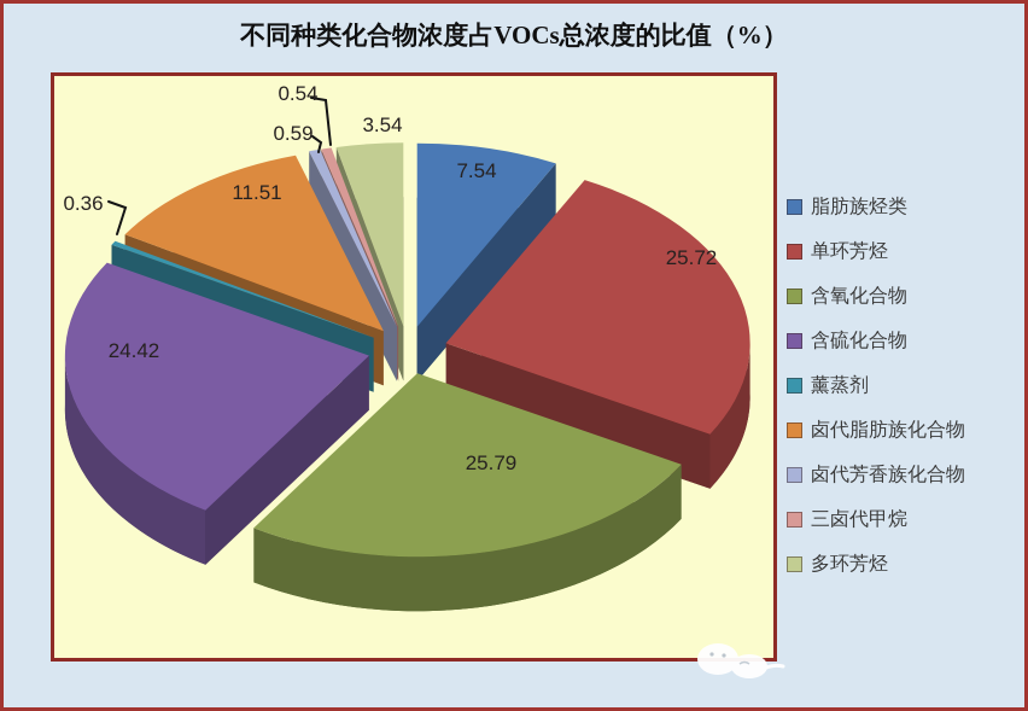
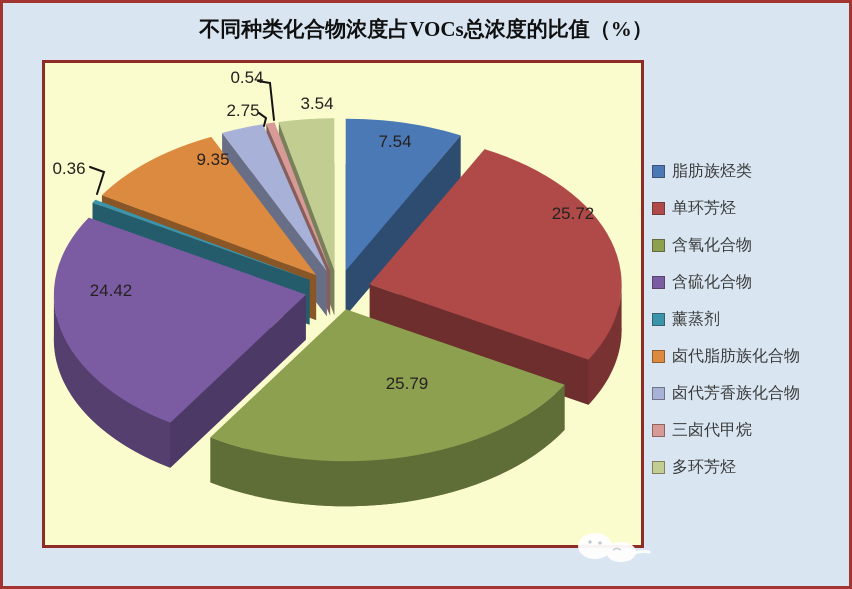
卤代脂肪族化合物: 11.51 -> 9.35
卤代芳香族化合物: 0.59 -> 2.75
